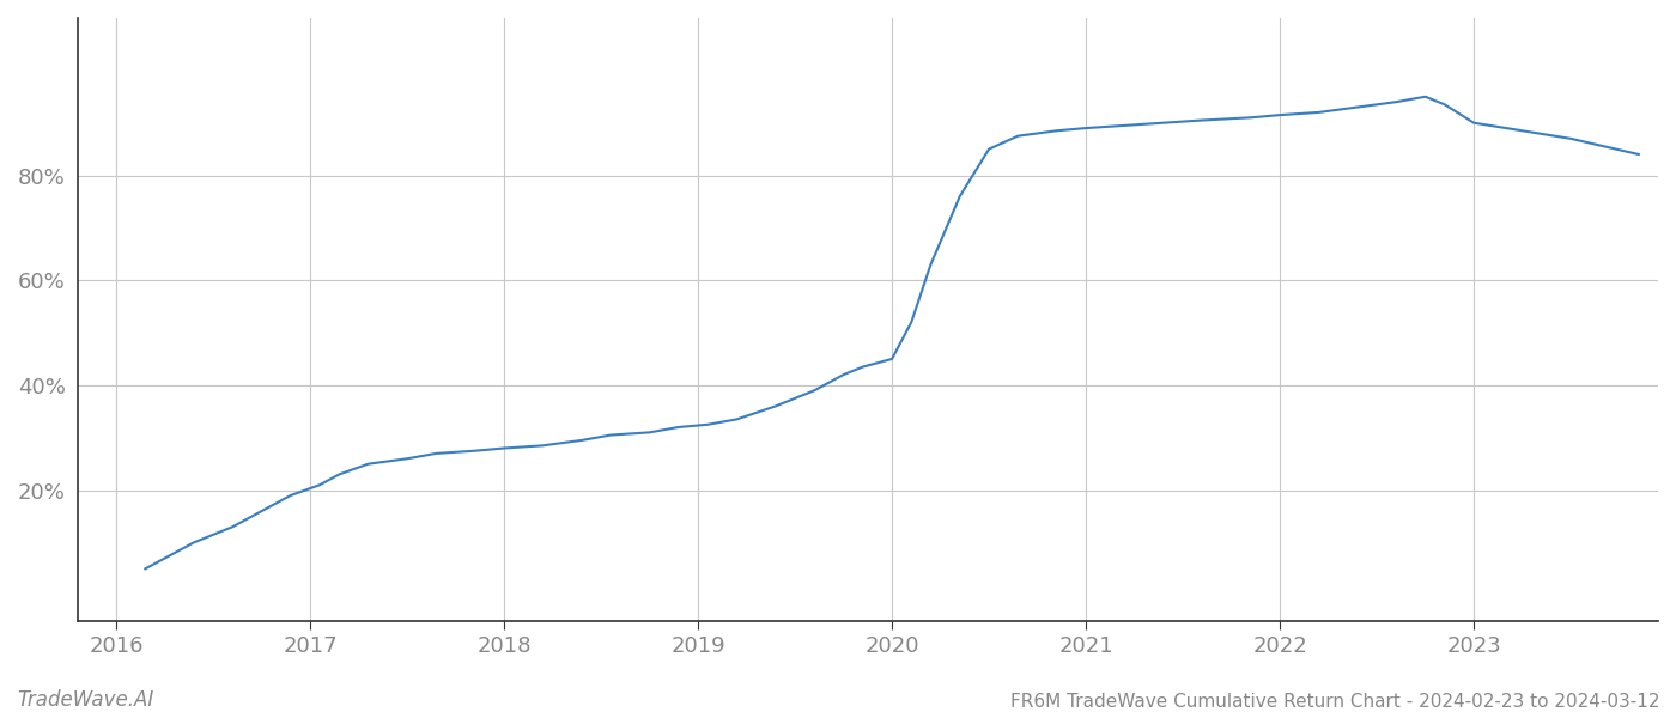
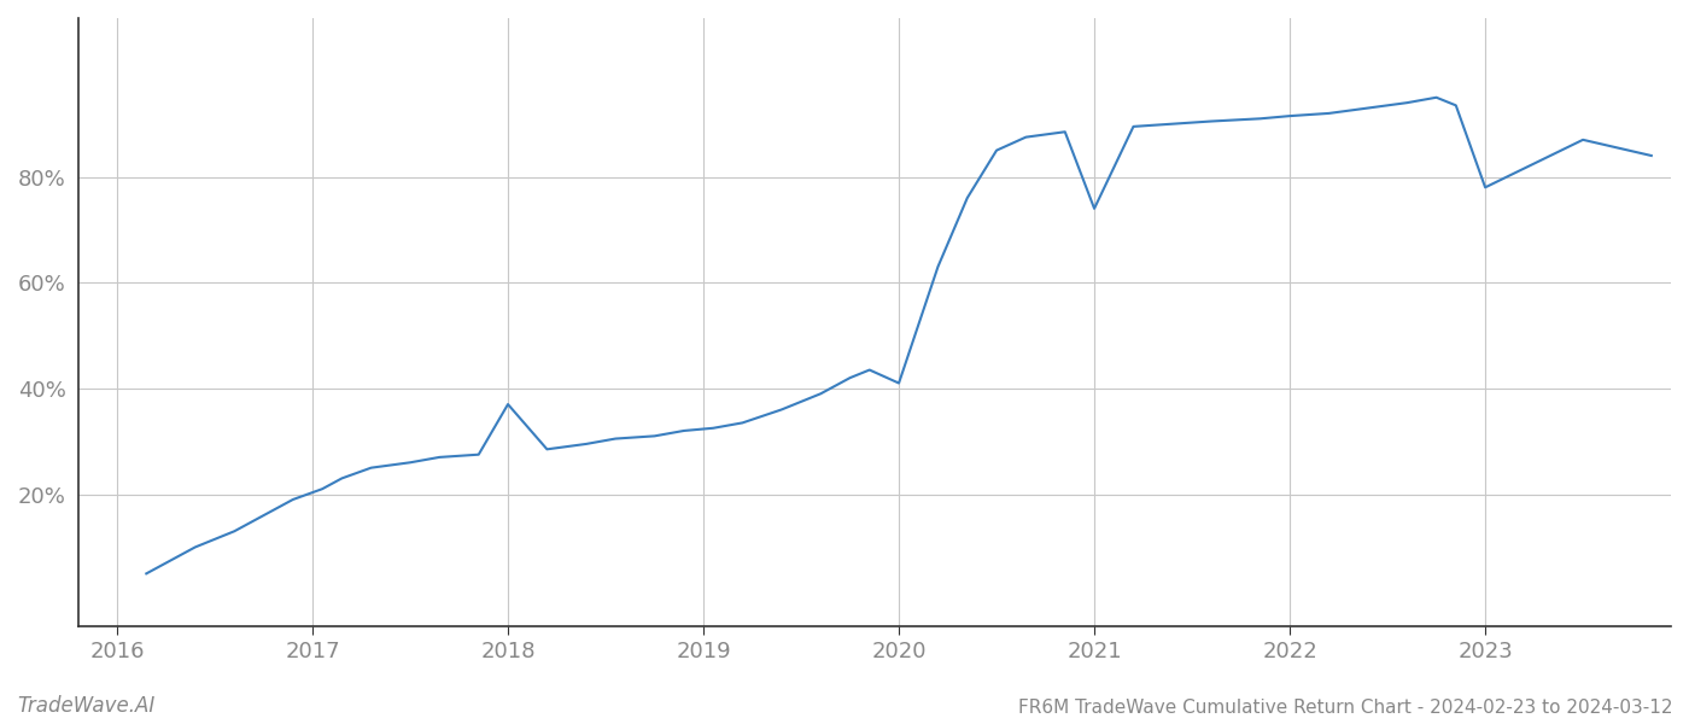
2018: 28.0% -> 37.0%
2020: 45.0% -> 41.0%
2021: 89.0% -> 74.0%
2023: 90.0% -> 78.0%
